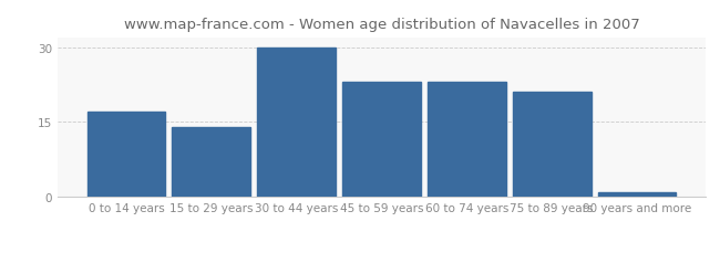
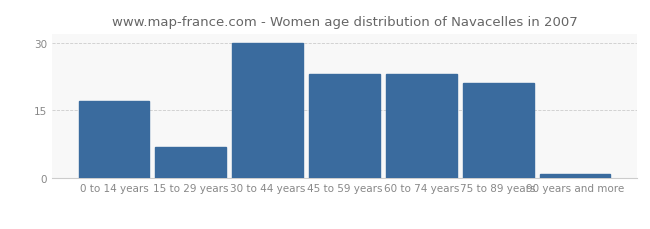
15 to 29 years: 14 -> 7
